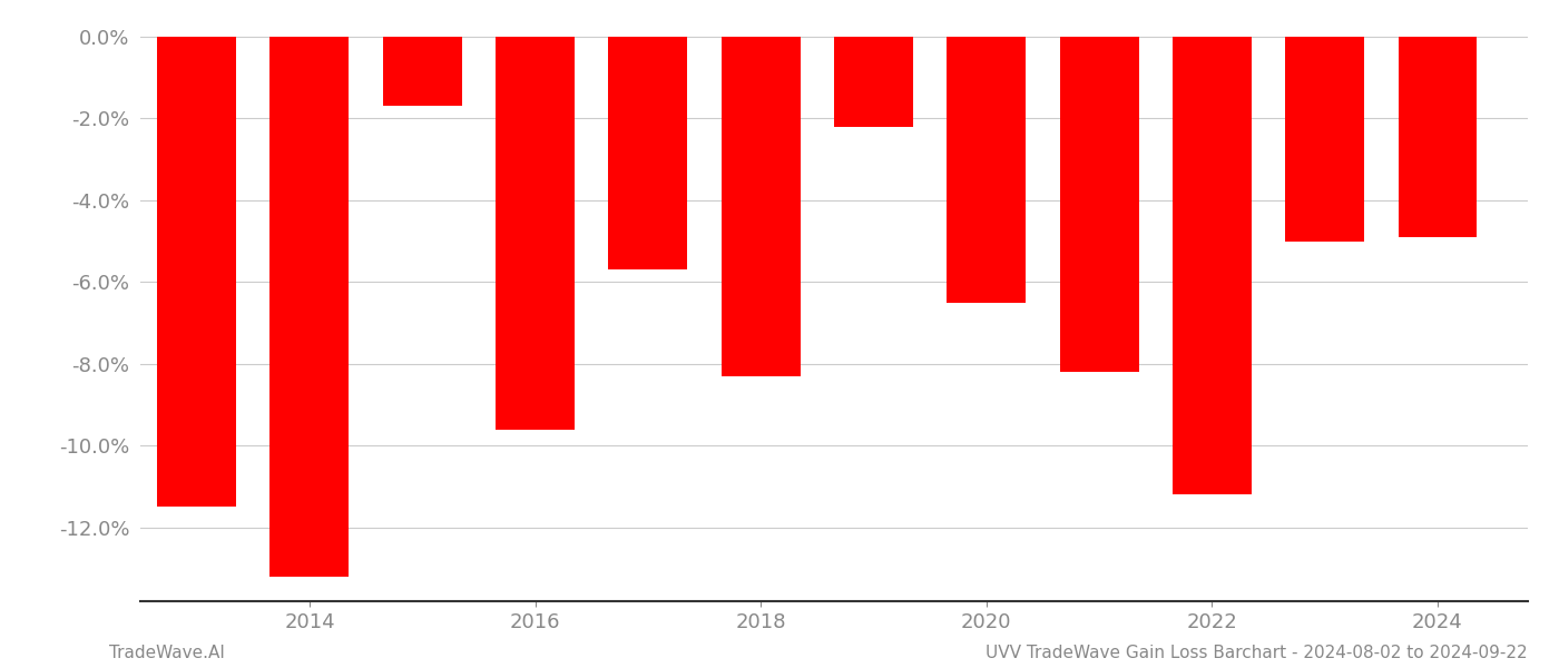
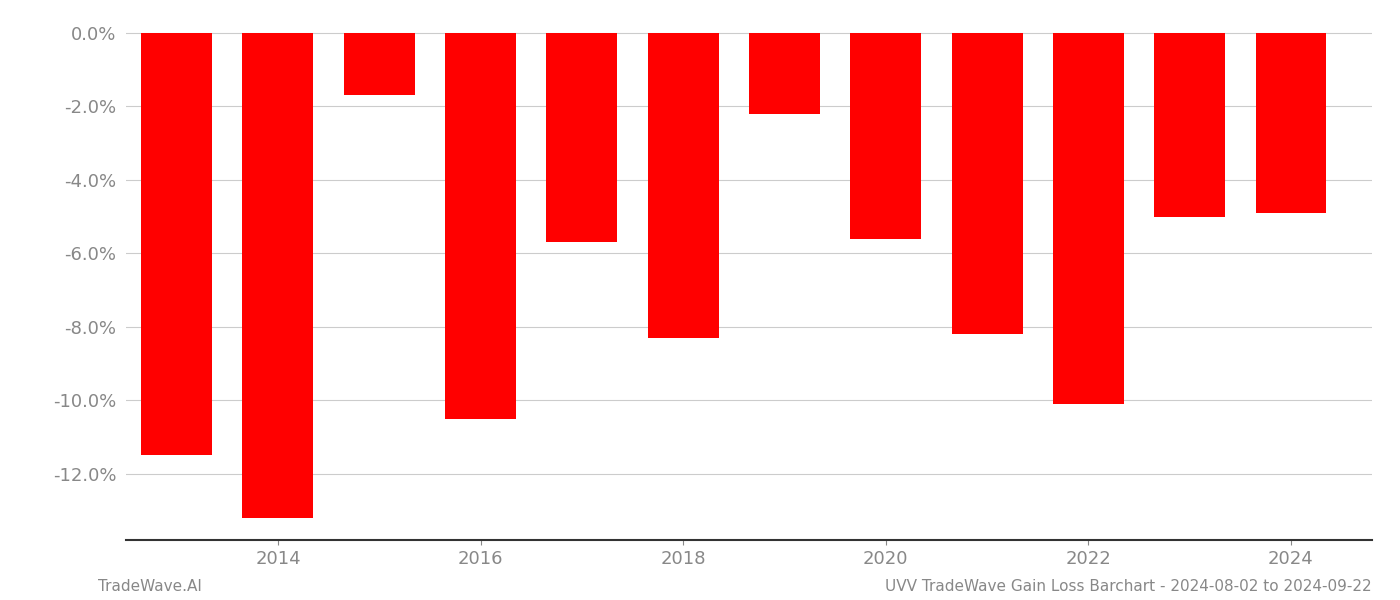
2016: -9.6% -> -10.5%
2020: -6.5% -> -5.6%
2022: -11.2% -> -10.1%
